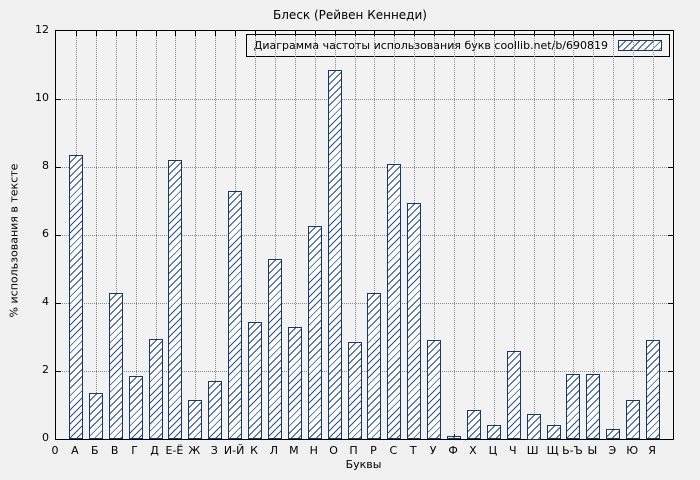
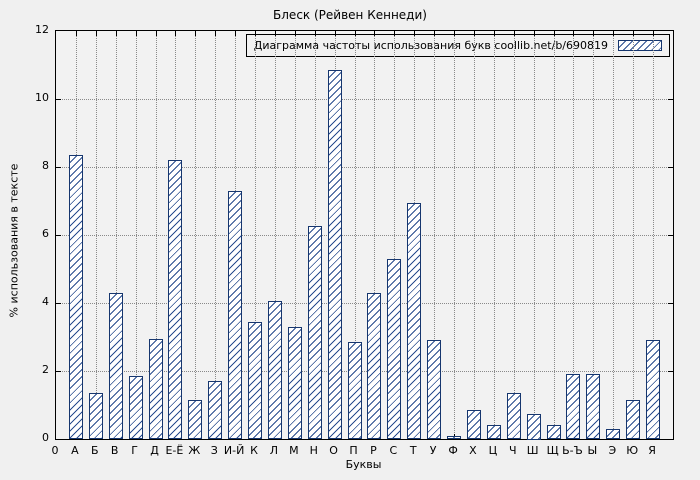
Л: 5.3 -> 4.0
С: 8.1 -> 5.3
Ч: 2.6 -> 1.4
